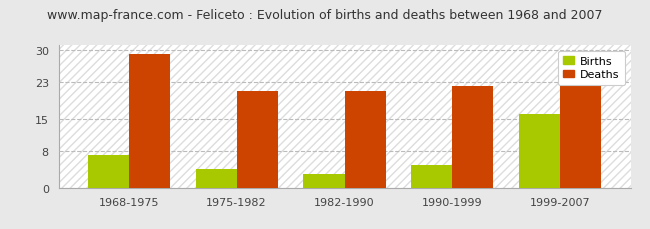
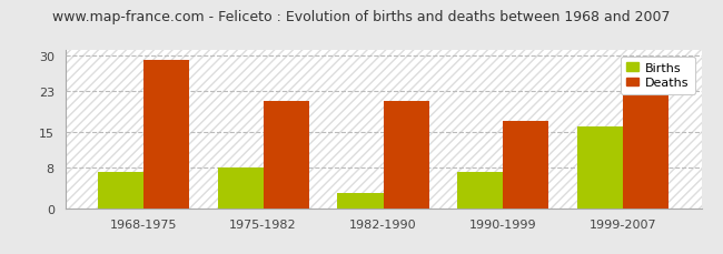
Births/1975-1982: 4 -> 8
Births/1990-1999: 5 -> 7
Deaths/1990-1999: 22 -> 17
